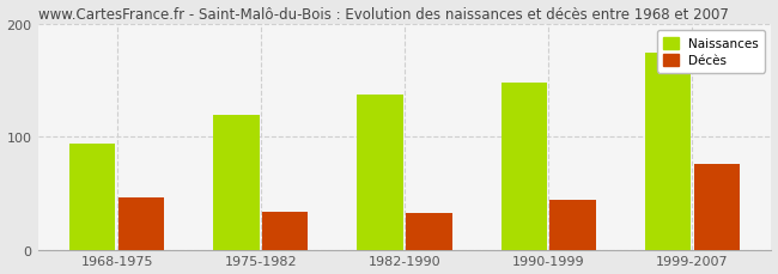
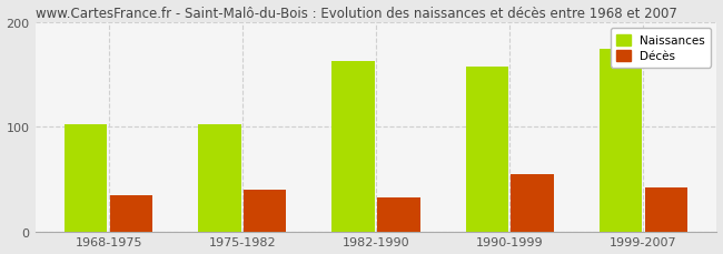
Naissances/1968-1975: 94 -> 102
Décès/1968-1975: 46 -> 35
Naissances/1975-1982: 120 -> 102
Décès/1975-1982: 34 -> 40
Naissances/1982-1990: 138 -> 163
Naissances/1990-1999: 148 -> 158
Décès/1990-1999: 44 -> 55
Décès/1999-2007: 76 -> 42
